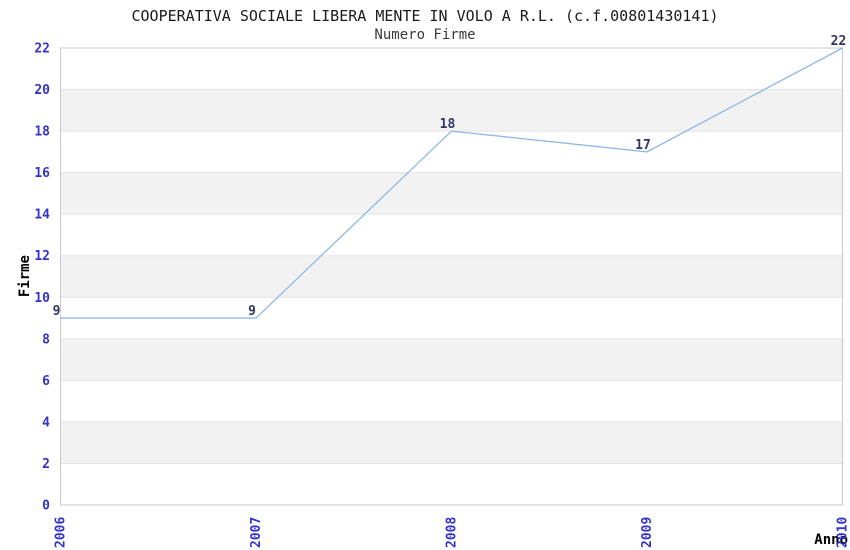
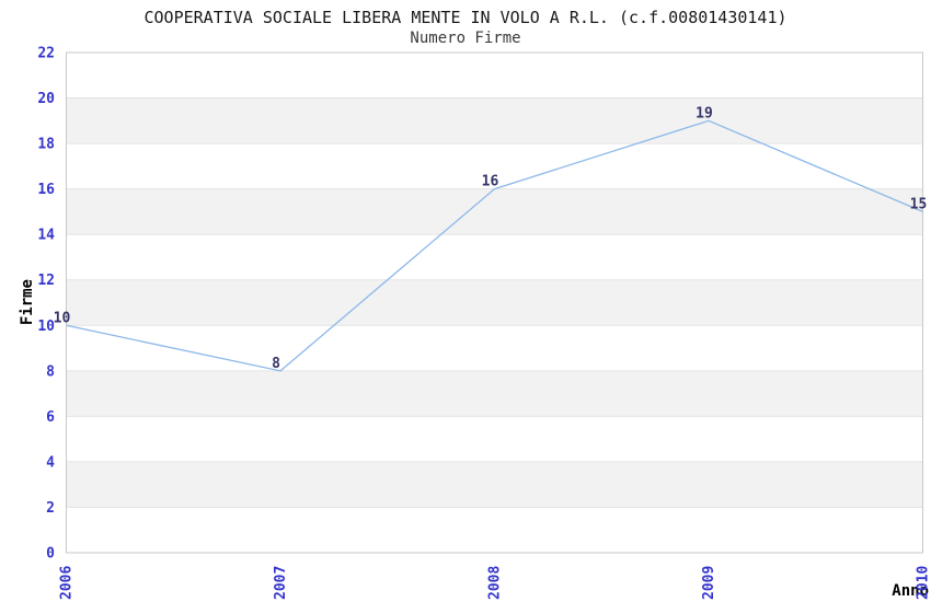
2006: 9 -> 10
2007: 9 -> 8
2008: 18 -> 16
2009: 17 -> 19
2010: 22 -> 15
